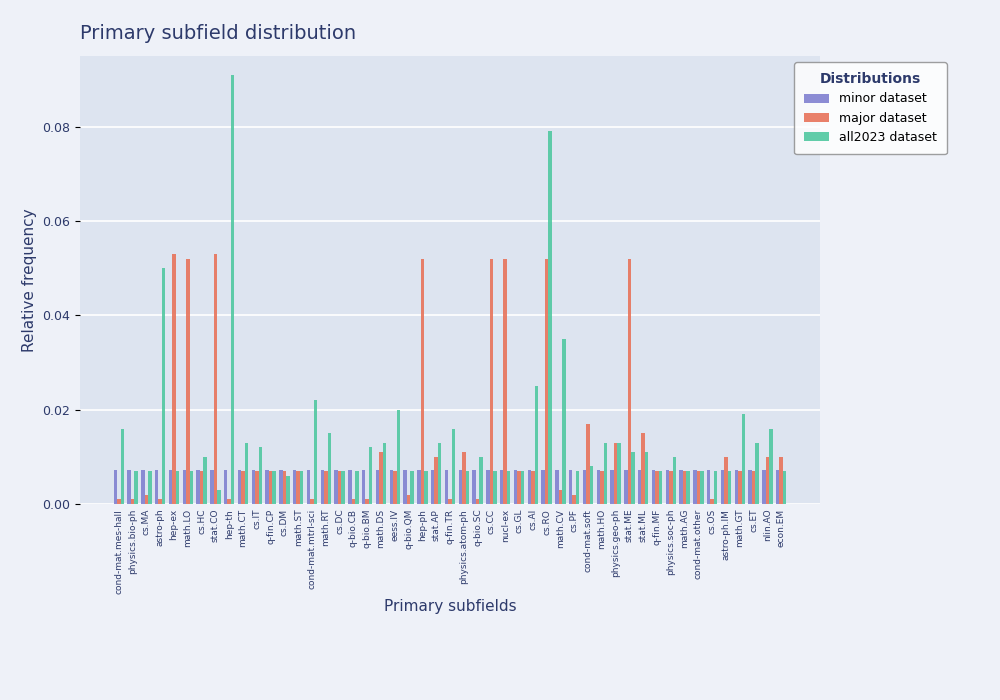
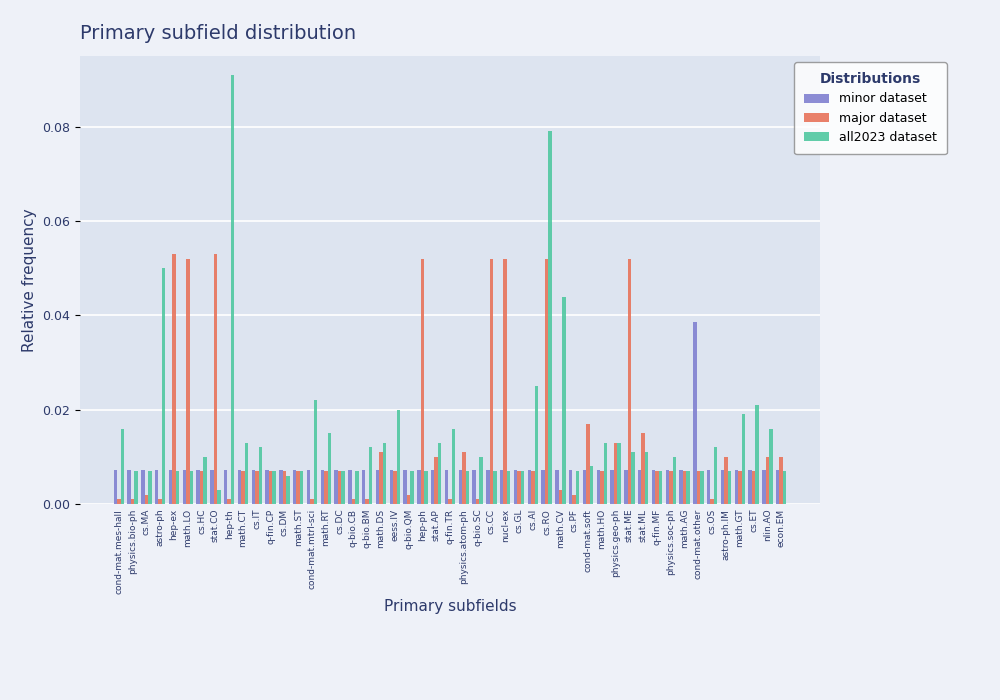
all2023 dataset/math.CV: 0.035 -> 0.044
minor dataset/cond-mat.other: 0.0073 -> 0.0385
all2023 dataset/cs.OS: 0.007 -> 0.012
all2023 dataset/cs.ET: 0.013 -> 0.021
